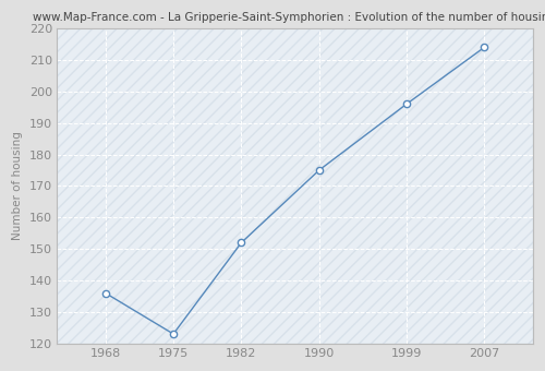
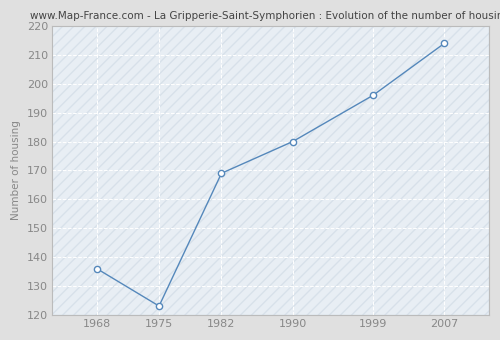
1982: 152 -> 169
1990: 175 -> 180
